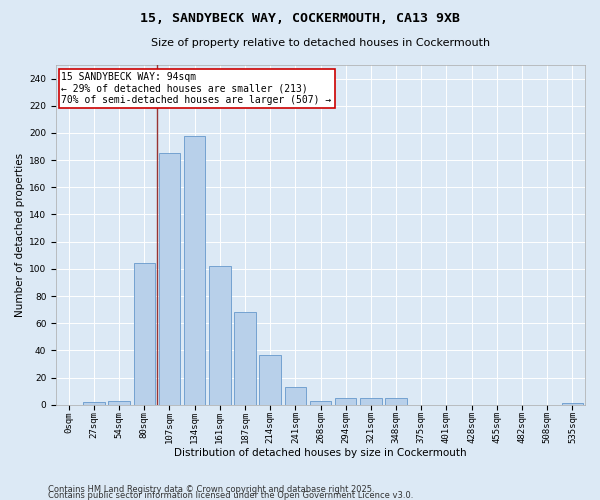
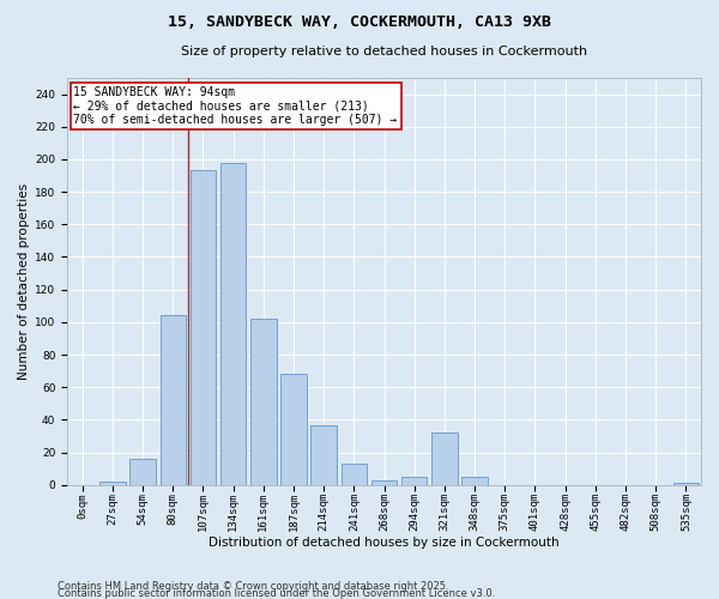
54sqm: 3 -> 16
107sqm: 185 -> 193
321sqm: 5 -> 32
